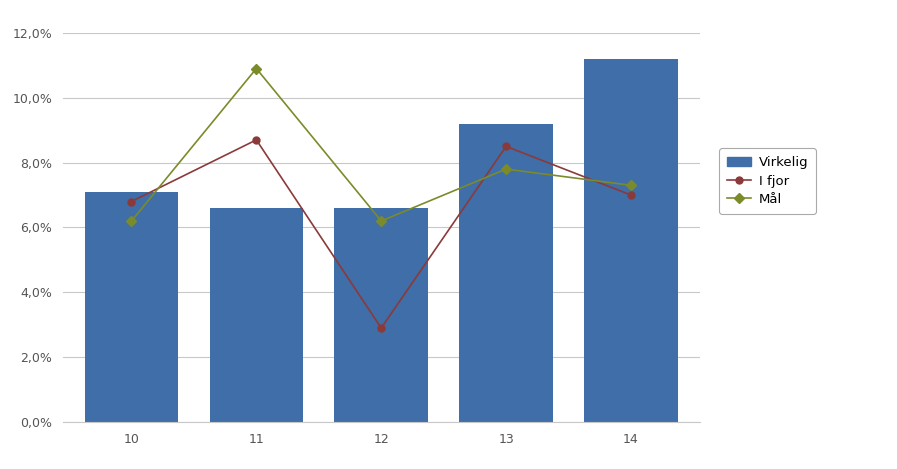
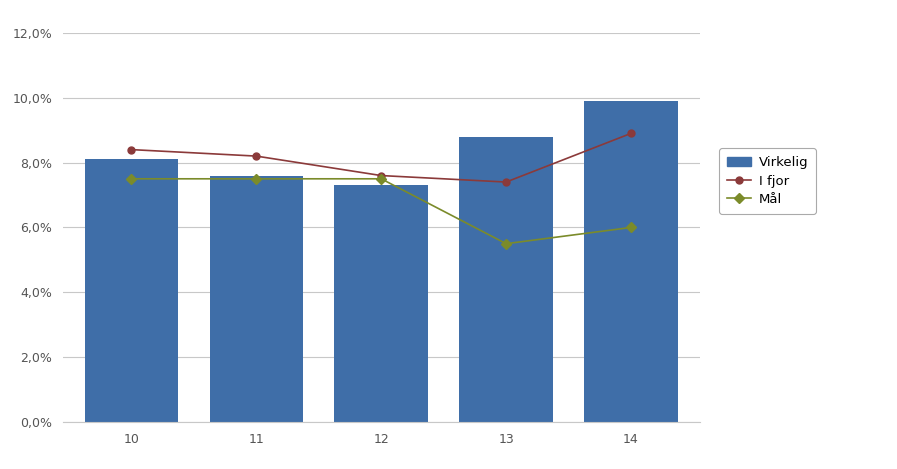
Virkelig/10: 7,1% -> 8,1%
I fjor/10: 6,8% -> 8,4%
Mål/10: 6,2% -> 7,5%
Virkelig/11: 6,6% -> 7,6%
I fjor/11: 8,7% -> 8,2%
Mål/11: 10,9% -> 7,5%
Virkelig/12: 6,6% -> 7,3%
I fjor/12: 2,9% -> 7,6%
Mål/12: 6,2% -> 7,5%
Virkelig/13: 9,2% -> 8,8%
I fjor/13: 8,5% -> 7,4%
Mål/13: 7,8% -> 5,5%
Virkelig/14: 11,2% -> 9,9%
I fjor/14: 7,0% -> 8,9%
Mål/14: 7,3% -> 6,0%
